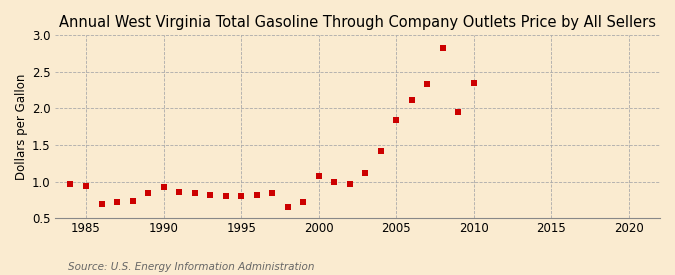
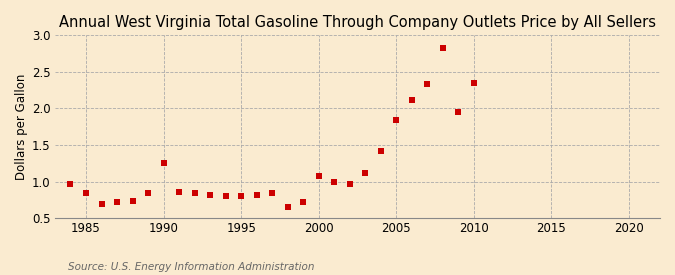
1985: 0.94 -> 0.84
1990: 0.93 -> 1.26
